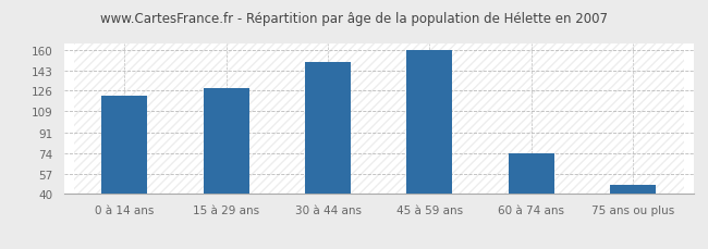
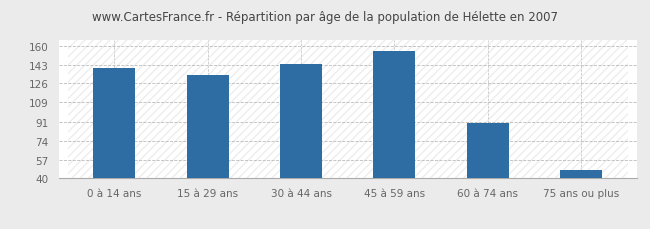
0 à 14 ans: 122 -> 140
15 à 29 ans: 128 -> 134
30 à 44 ans: 150 -> 144
45 à 59 ans: 160 -> 155
60 à 74 ans: 74 -> 90
